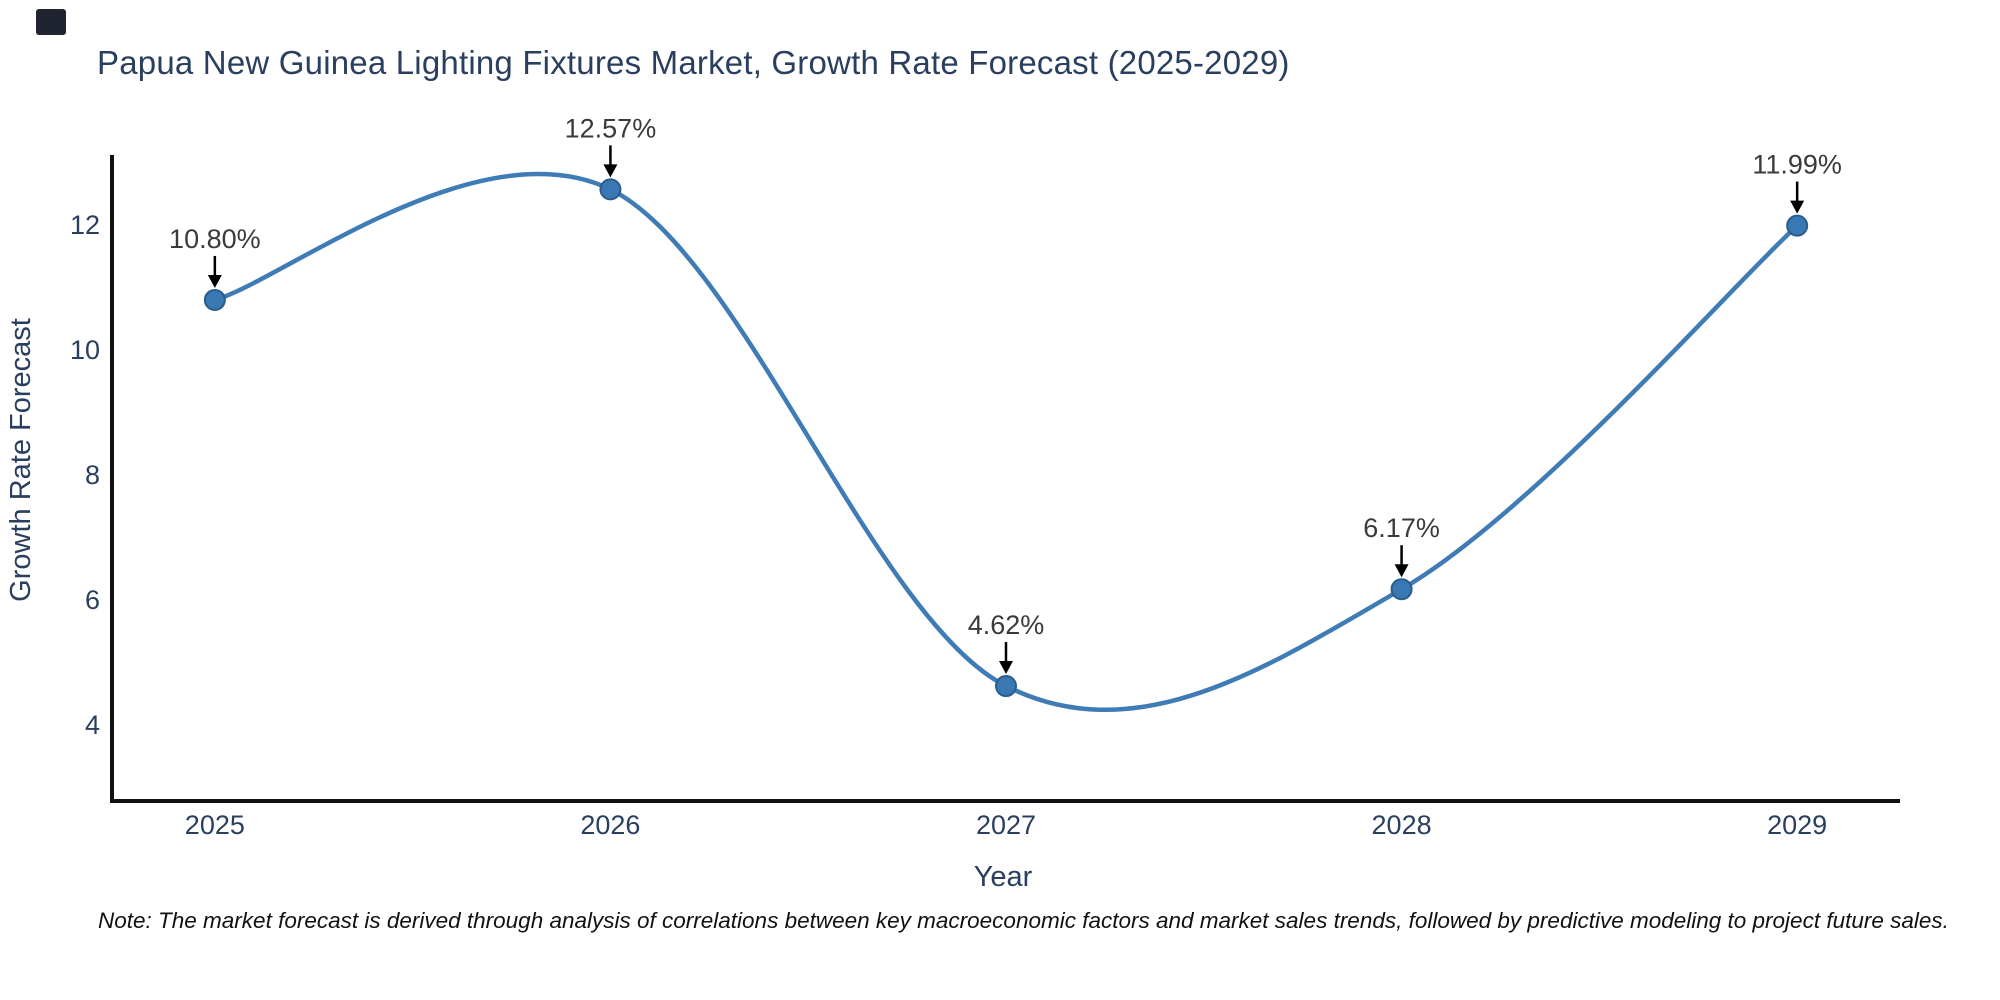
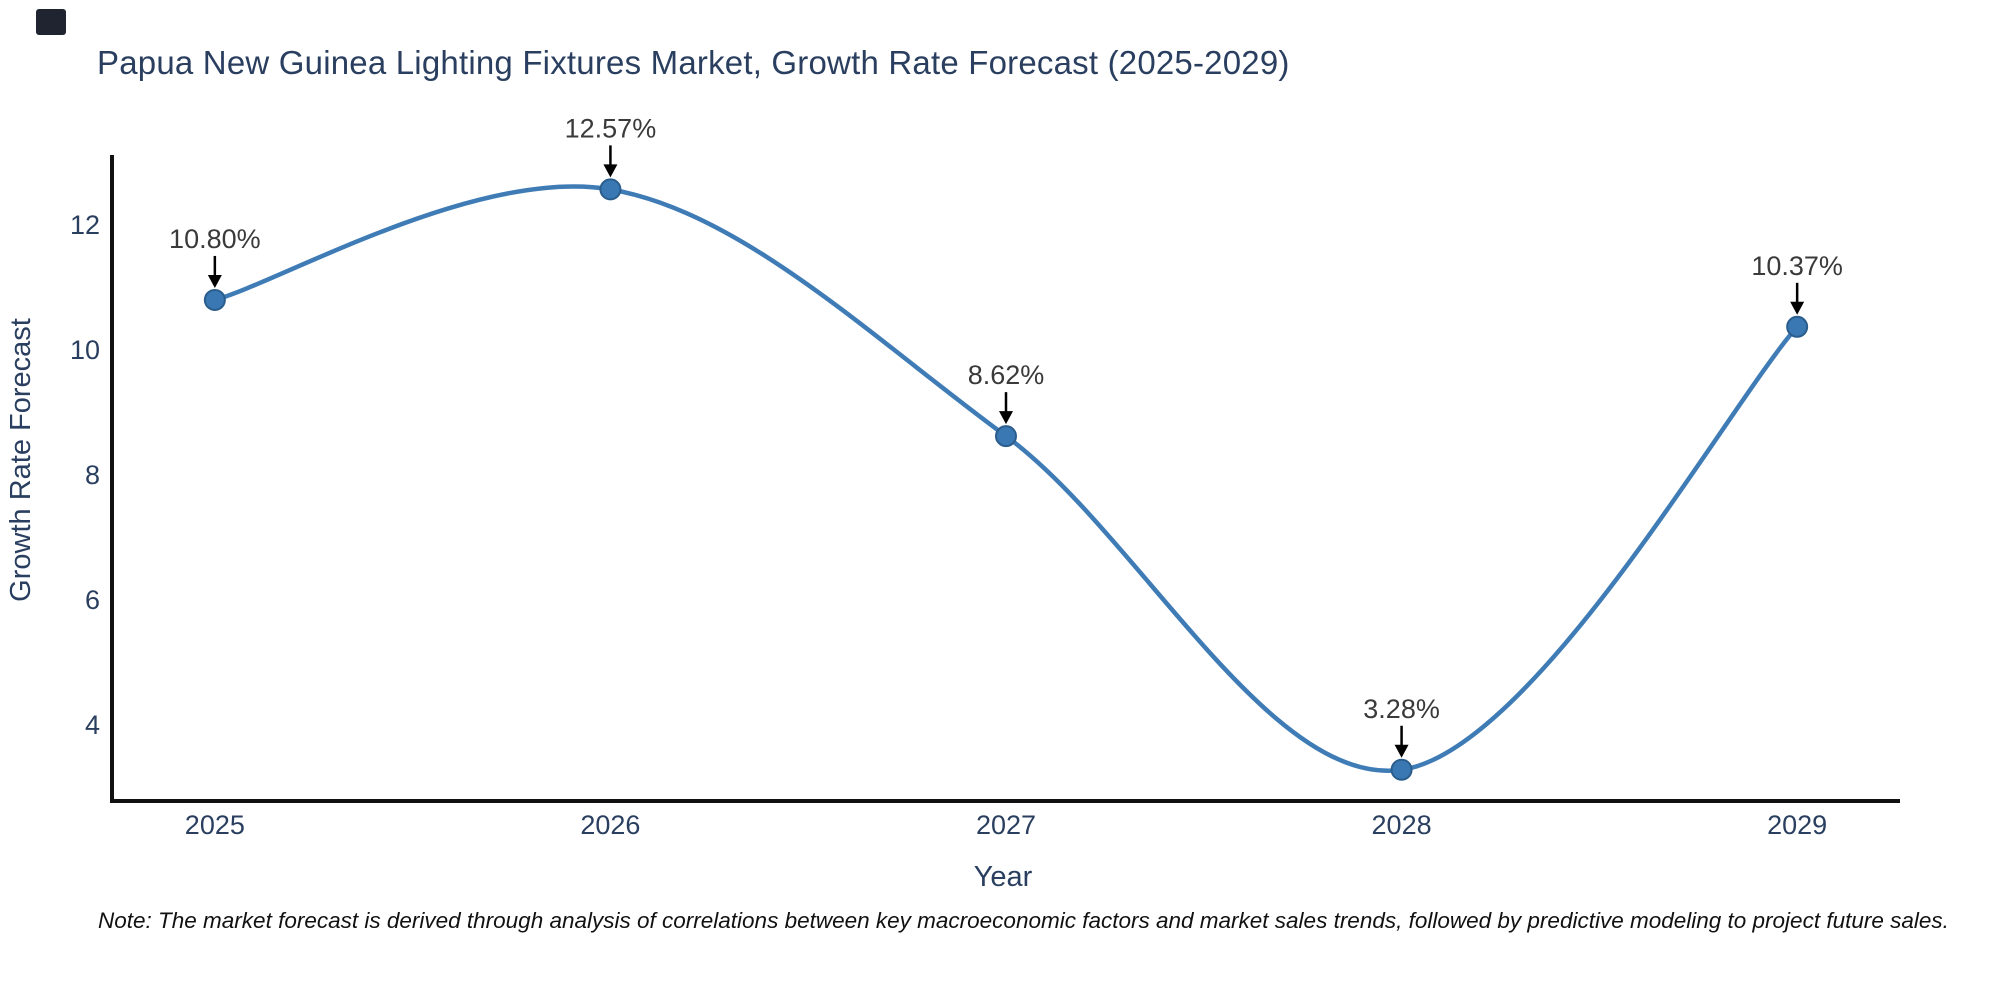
2027: 4.62% -> 8.62%
2028: 6.17% -> 3.28%
2029: 11.99% -> 10.37%
